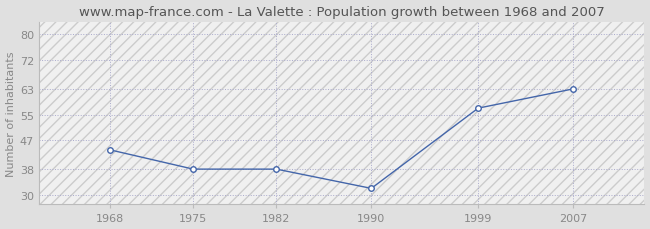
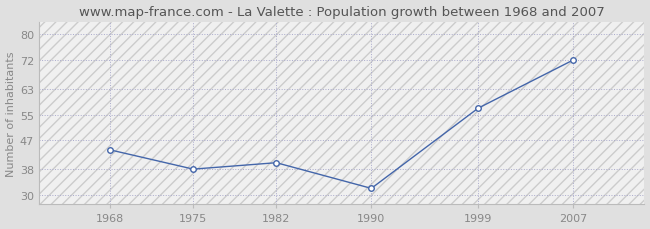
1982: 38 -> 40
2007: 63 -> 72
